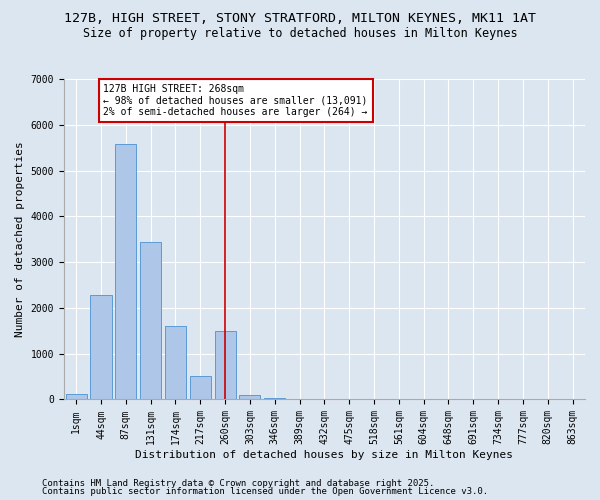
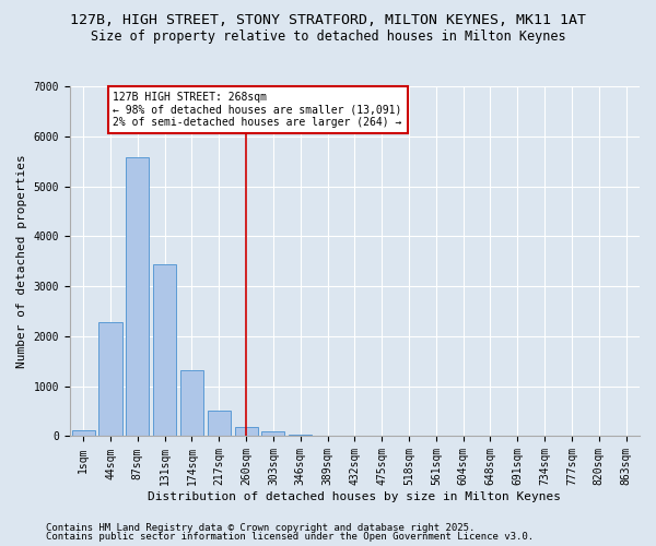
174sqm: 1600 -> 1310
260sqm: 1500 -> 180
